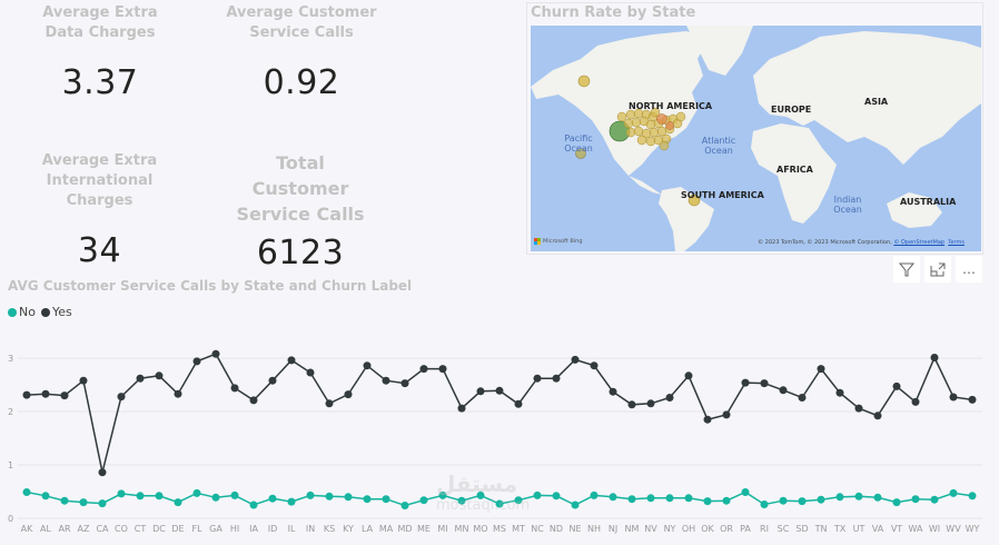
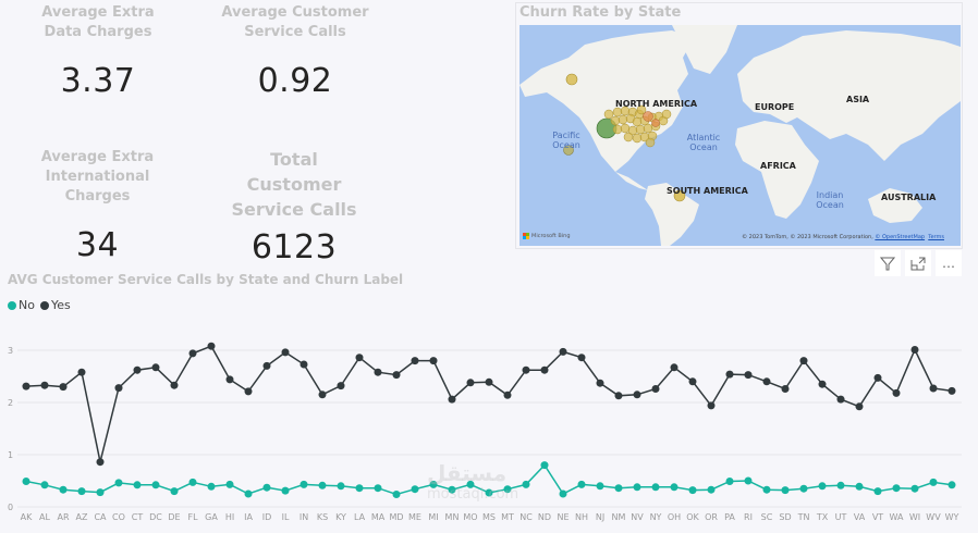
Yes/ID: 2.6 -> 2.7
No/ND: 0.4 -> 0.8
Yes/OK: 1.9 -> 2.4
No/RI: 0.3 -> 0.5
